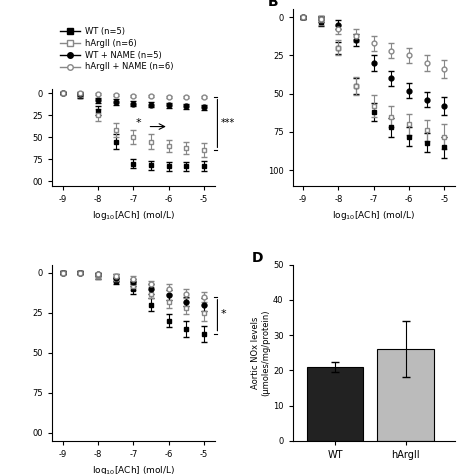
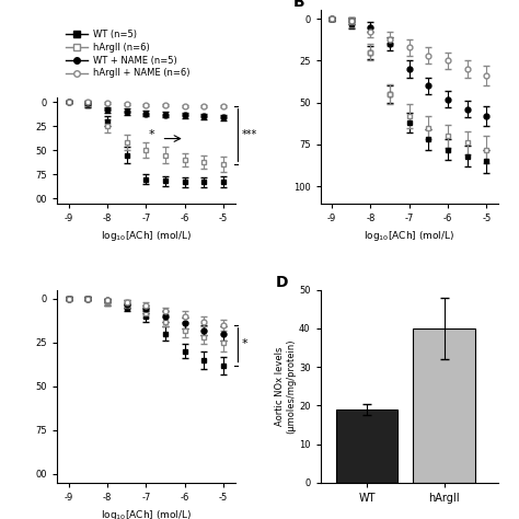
WT: 21 -> 19
hArgII: 26 -> 40
